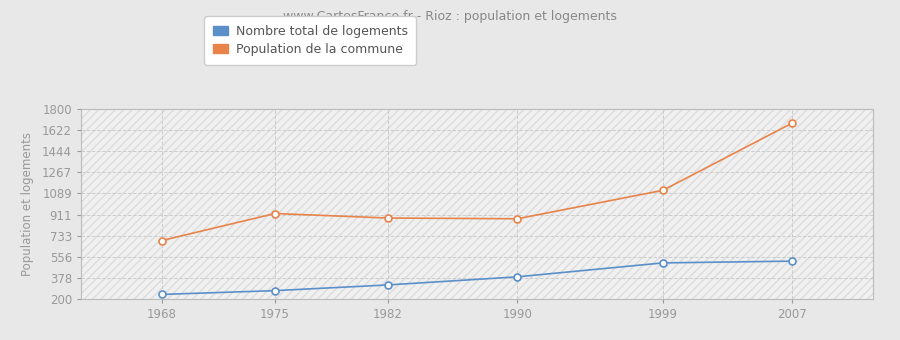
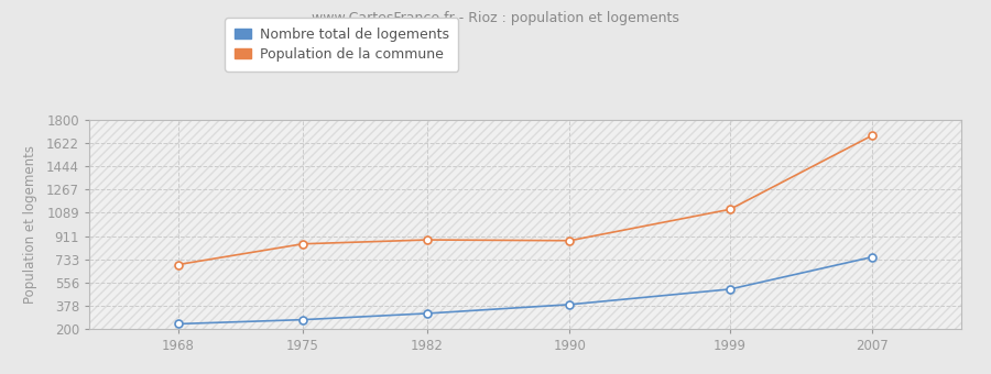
Population de la commune/1975: 920 -> 850
Nombre total de logements/2007: 520 -> 750
